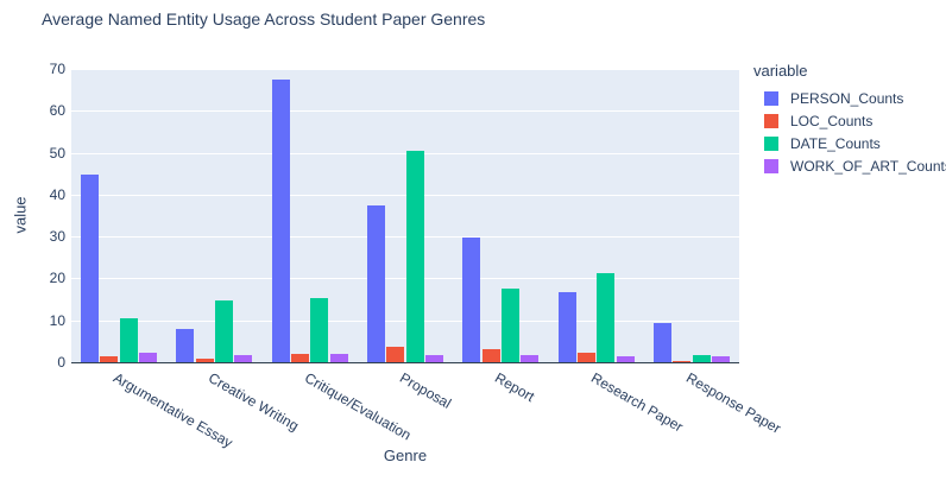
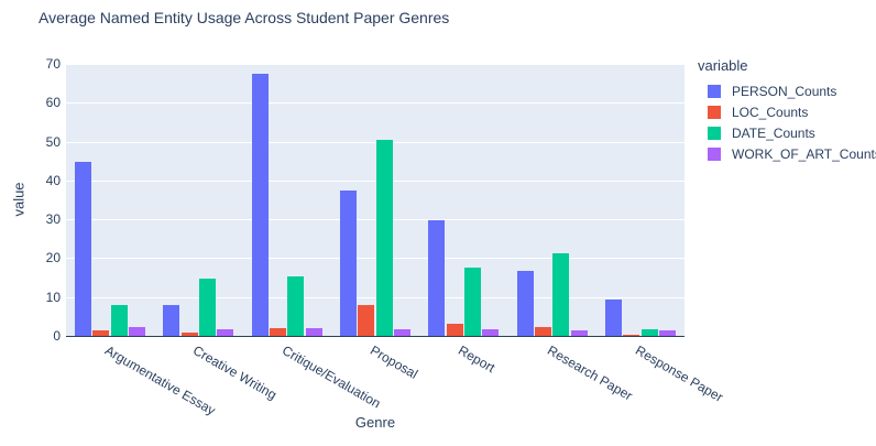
DATE_Counts/Argumentative Essay: 10 -> 8
LOC_Counts/Proposal: 4 -> 8
